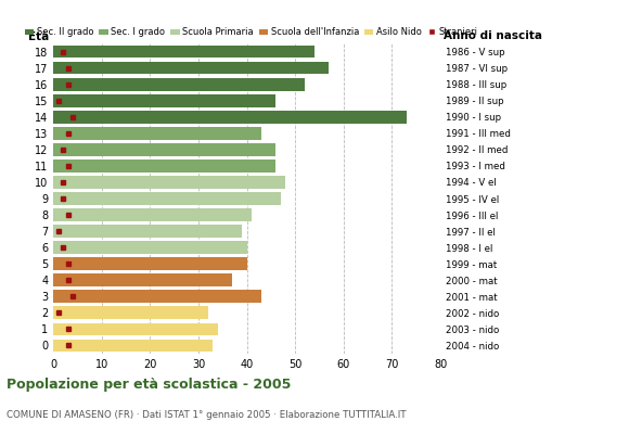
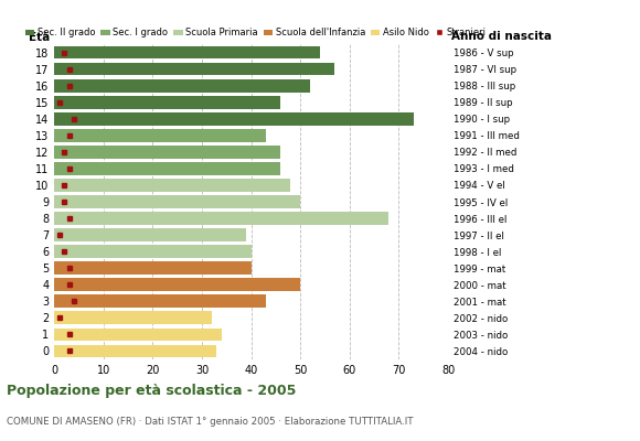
9: 47 -> 50
8: 41 -> 68
4: 37 -> 50
